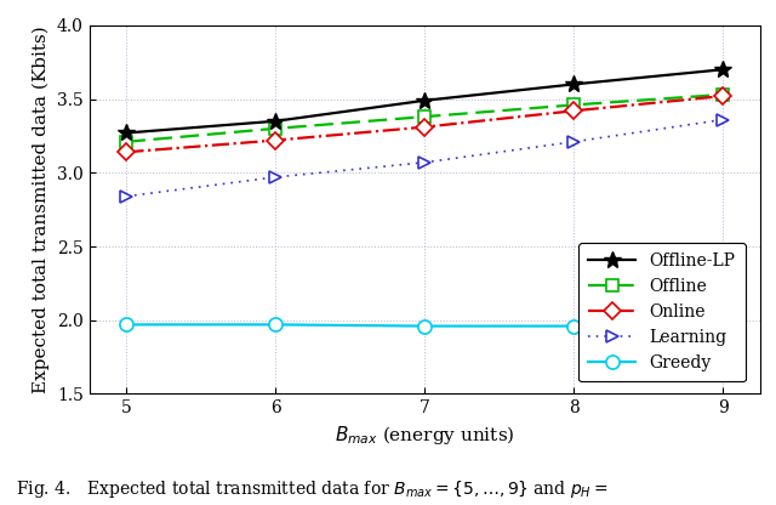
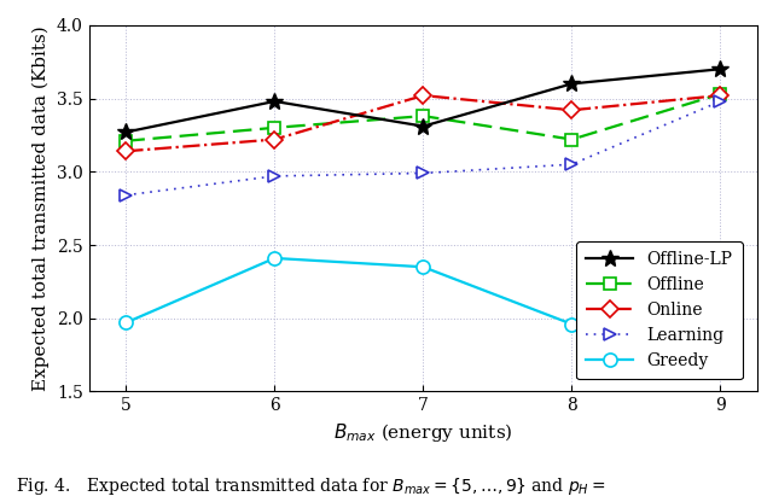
Offline-LP/6: 3.35 -> 3.48
Greedy/6: 1.97 -> 2.41
Offline-LP/7: 3.49 -> 3.31
Online/7: 3.31 -> 3.52
Learning/7: 3.07 -> 2.99
Greedy/7: 1.96 -> 2.35
Offline/8: 3.46 -> 3.22
Learning/8: 3.21 -> 3.05
Learning/9: 3.36 -> 3.48
